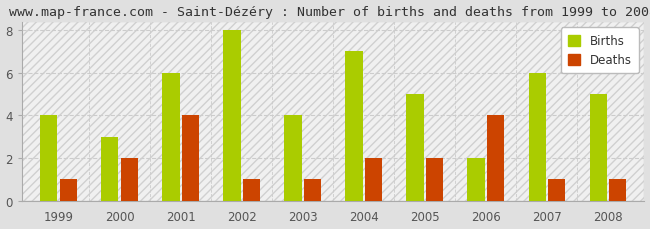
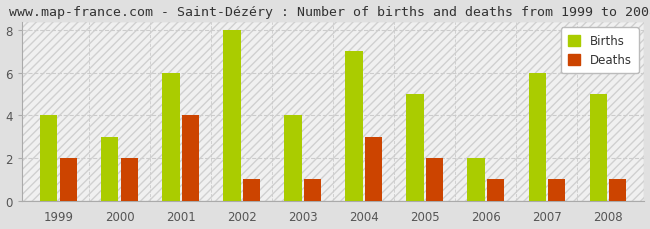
Deaths/1999: 1 -> 2
Deaths/2004: 2 -> 3
Deaths/2006: 4 -> 1
